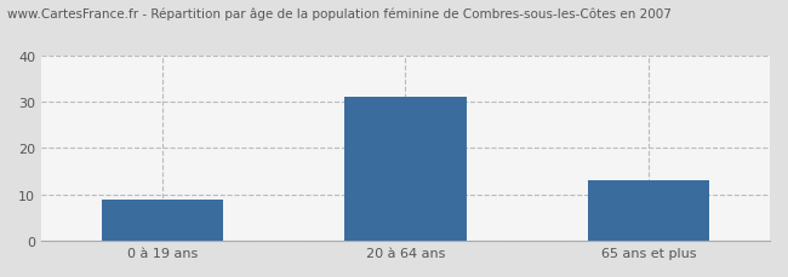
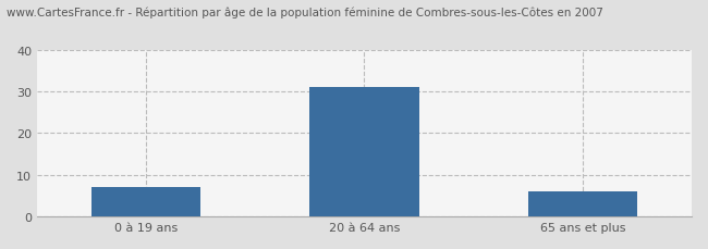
0 à 19 ans: 9 -> 7
65 ans et plus: 13 -> 6
